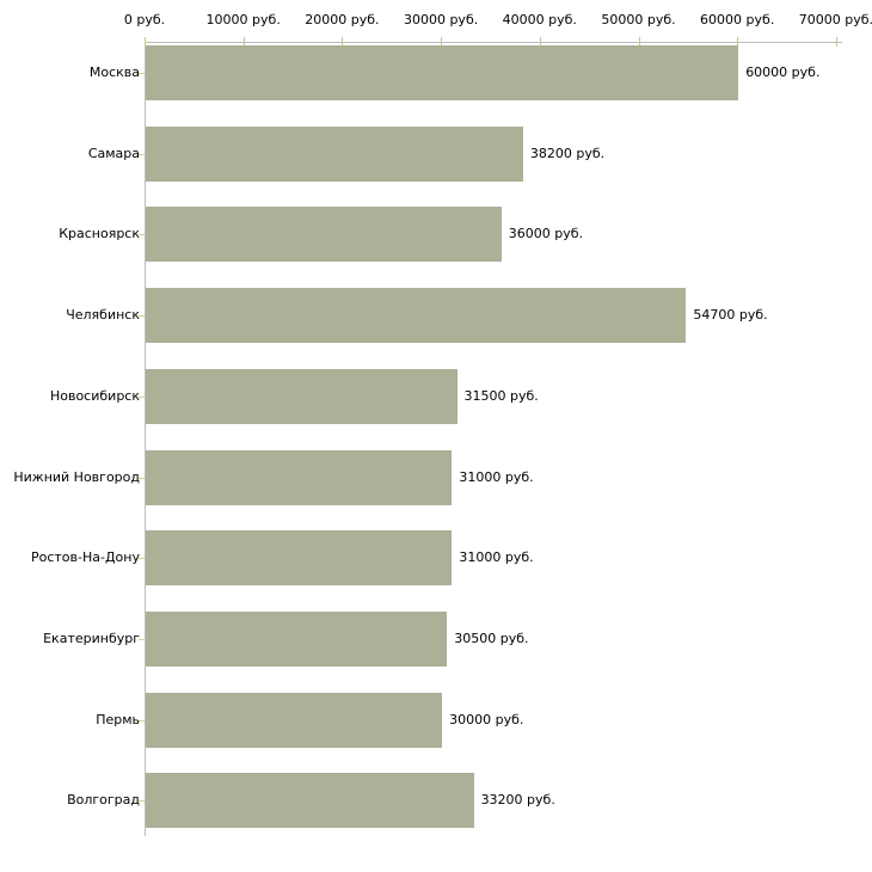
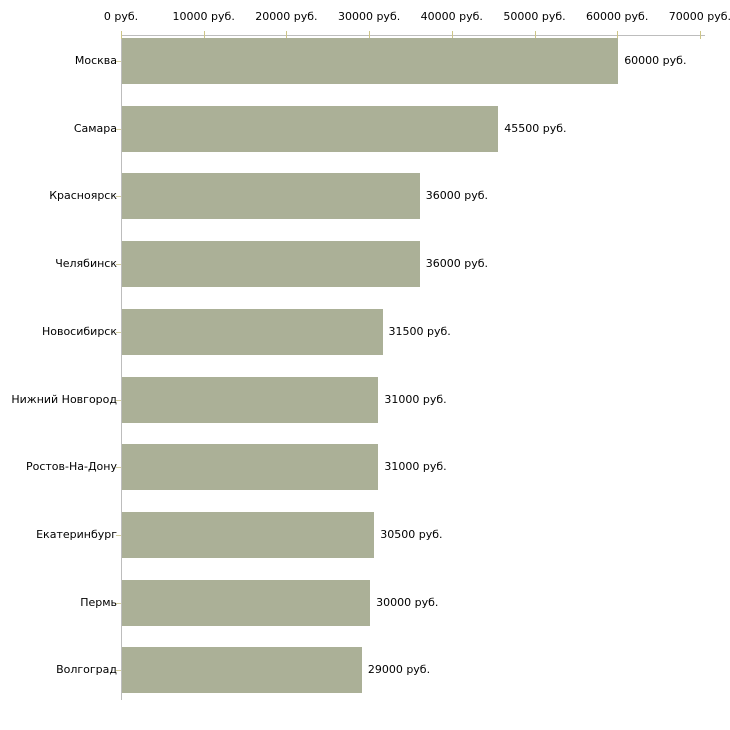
Самара: 38200 -> 45500
Челябинск: 54700 -> 36000
Волгоград: 33200 -> 29000
